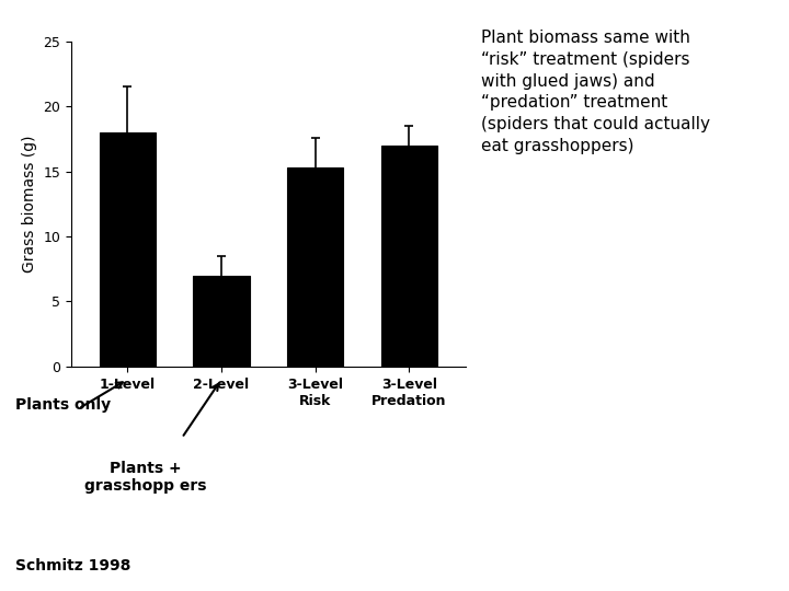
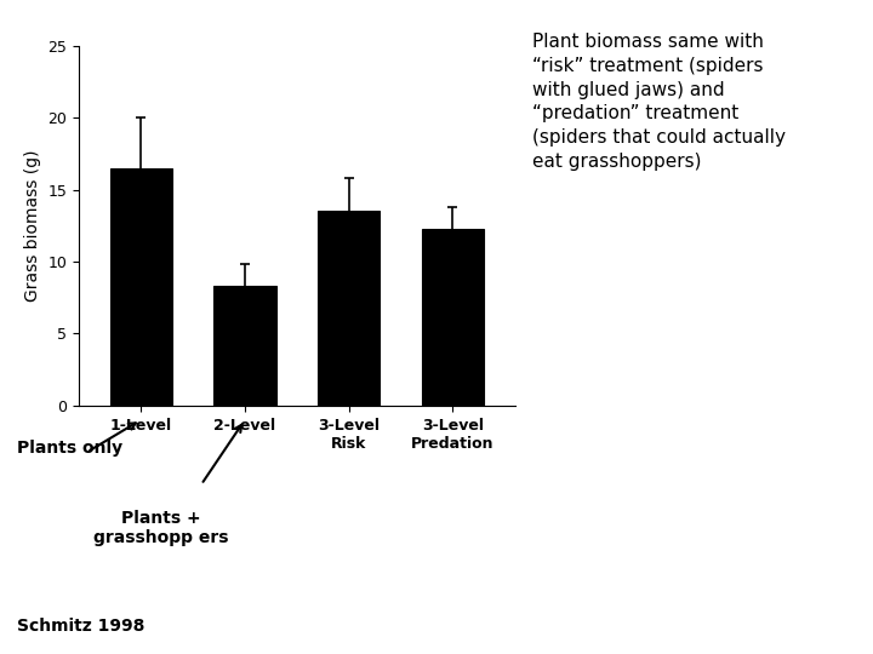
1-Level: 18.0 -> 16.5
2-Level: 7.0 -> 8.3
3-Level Risk: 15.3 -> 13.5
3-Level Predation: 17.0 -> 12.3
